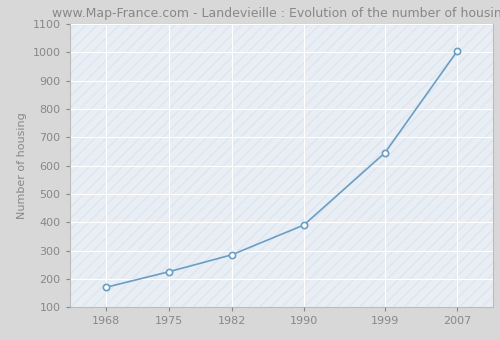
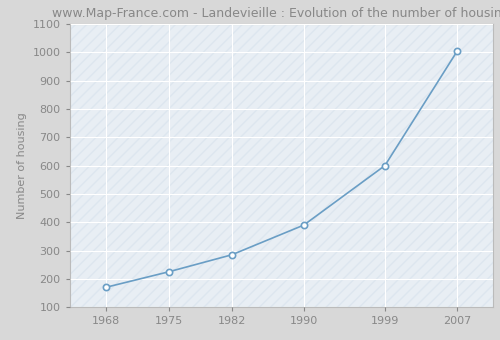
1999: 645 -> 600
